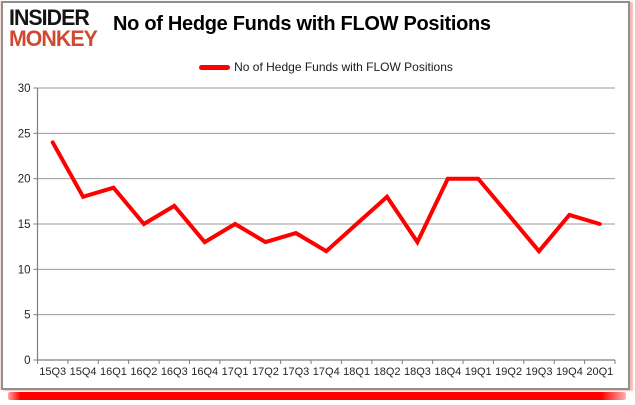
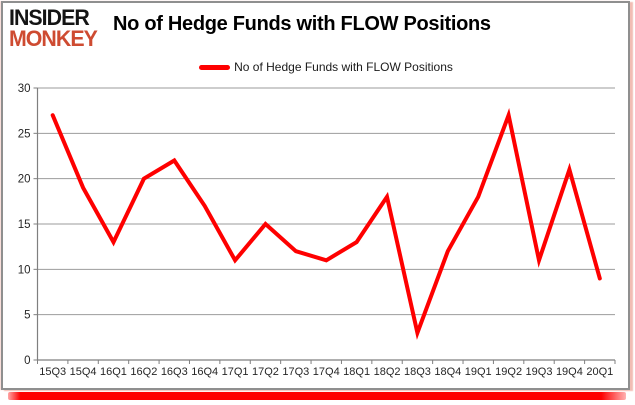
15Q3: 24 -> 27
15Q4: 18 -> 19
16Q1: 19 -> 13
16Q2: 15 -> 20
16Q3: 17 -> 22
16Q4: 13 -> 17
17Q1: 15 -> 11
17Q2: 13 -> 15
17Q3: 14 -> 12
17Q4: 12 -> 11
18Q1: 15 -> 13
18Q3: 13 -> 3
18Q4: 20 -> 12
19Q1: 20 -> 18
19Q2: 16 -> 27
19Q3: 12 -> 11
19Q4: 16 -> 21
20Q1: 15 -> 9
